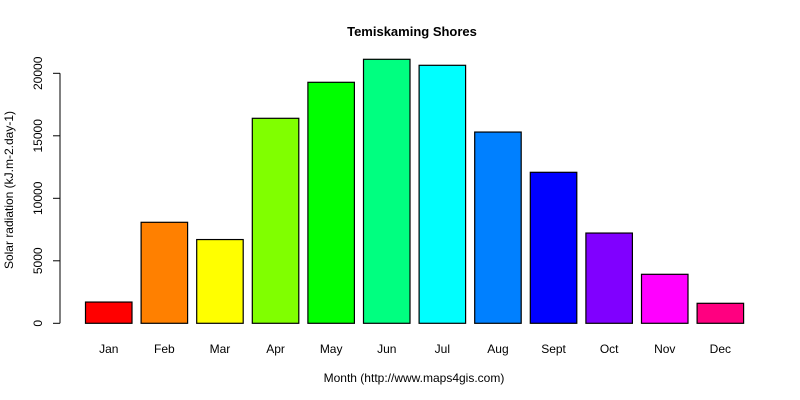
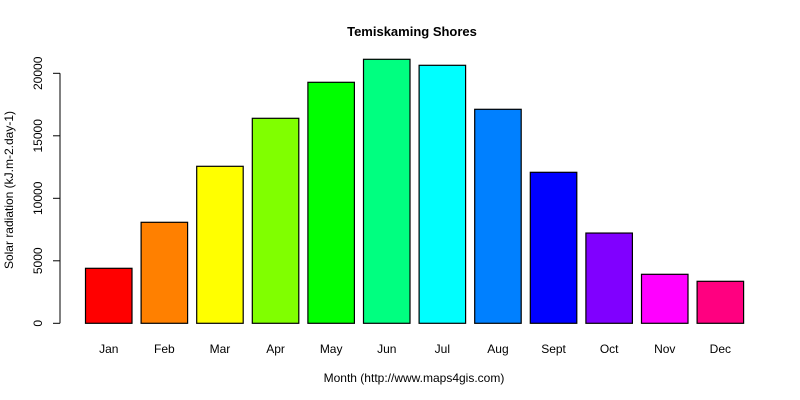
Jan: 1700 -> 4400
Mar: 6700 -> 12600
Aug: 15300 -> 17100
Dec: 1600 -> 3400
